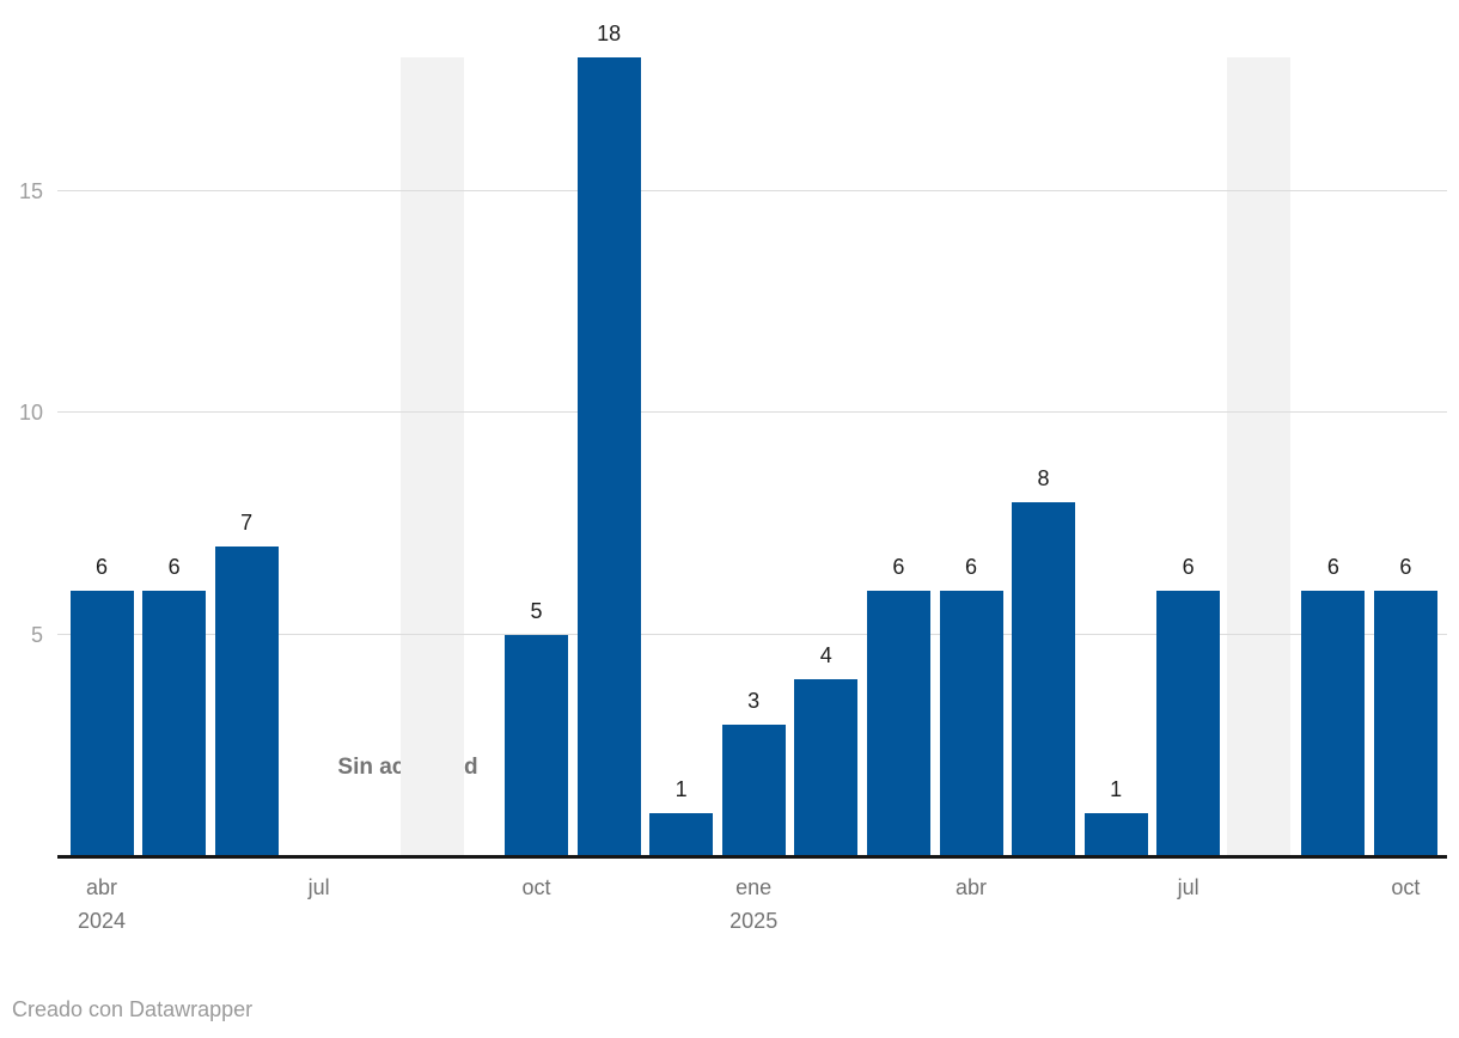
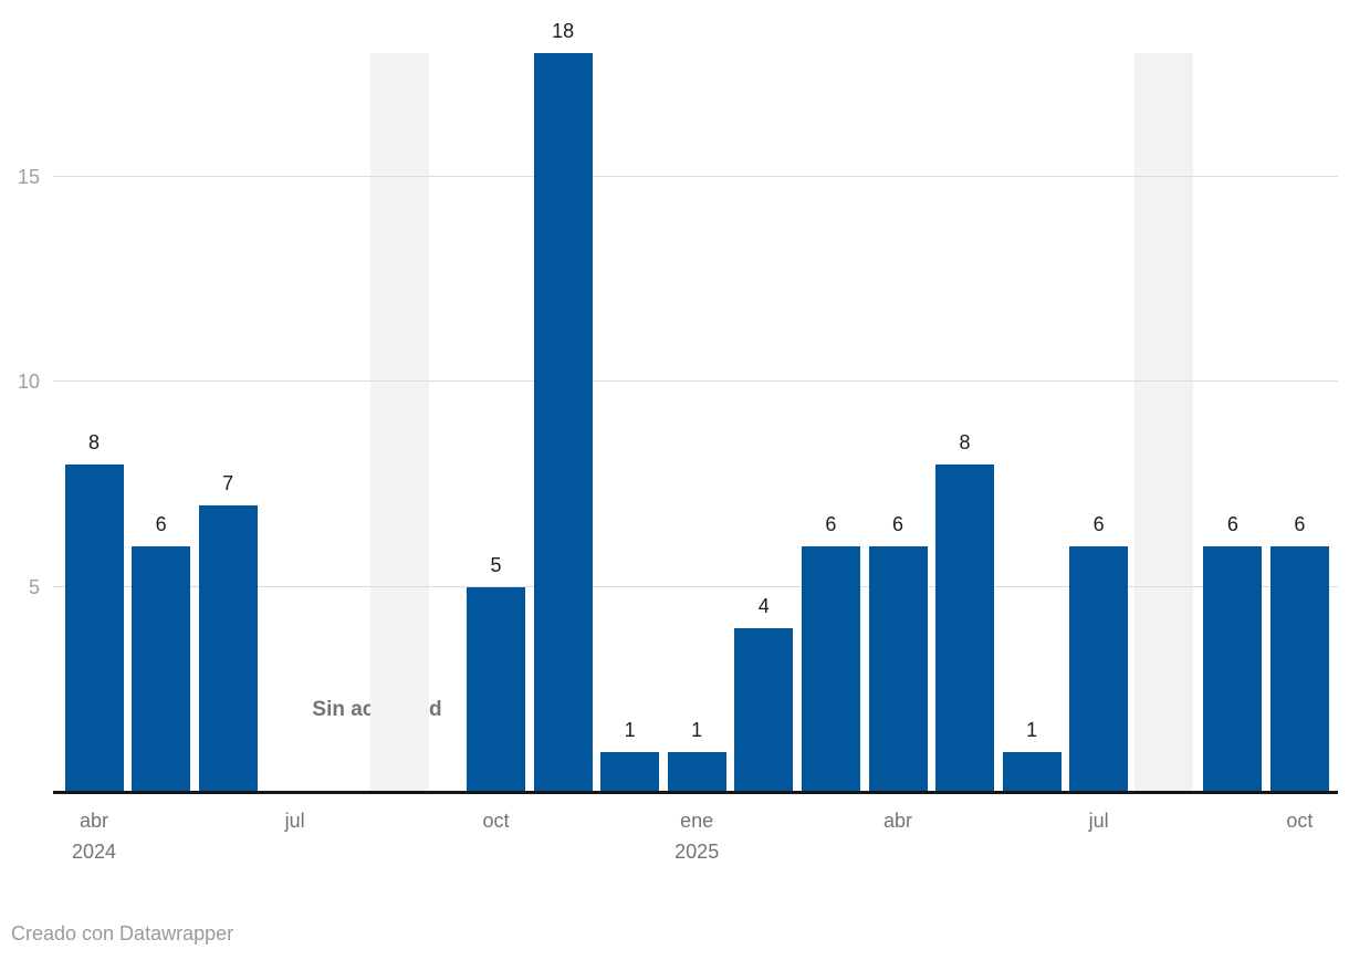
abr 2024: 6 -> 8
ene 2025: 3 -> 1
